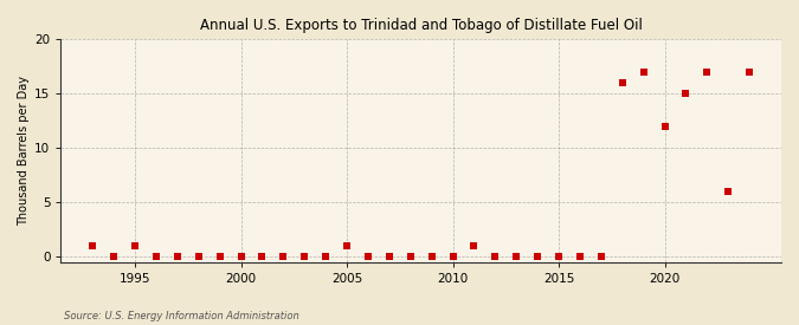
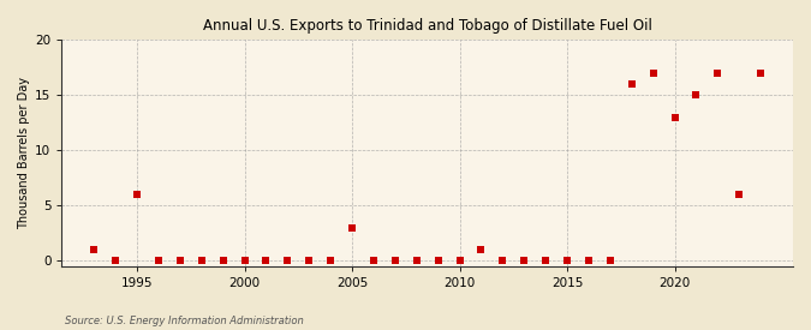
1995: 1 -> 6
2005: 1 -> 3
2020: 12 -> 13
